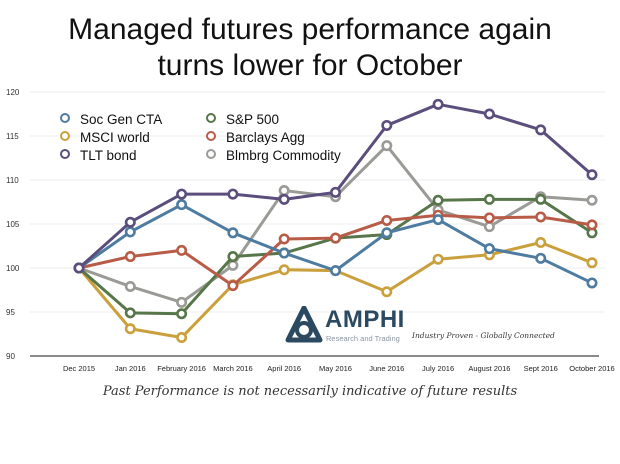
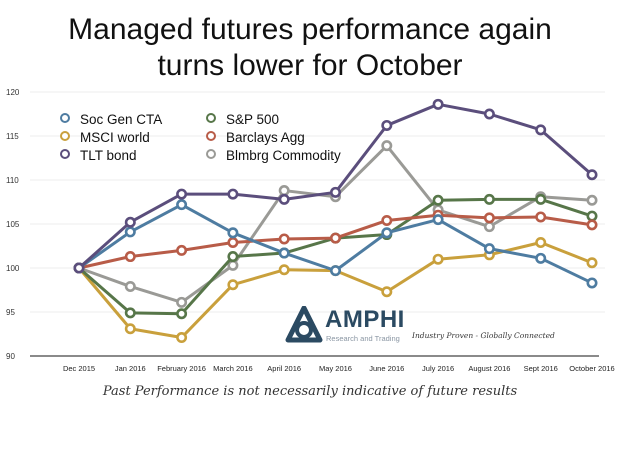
Barclays Agg/March 2016: 98 -> 103
S&P 500/October 2016: 104 -> 106
